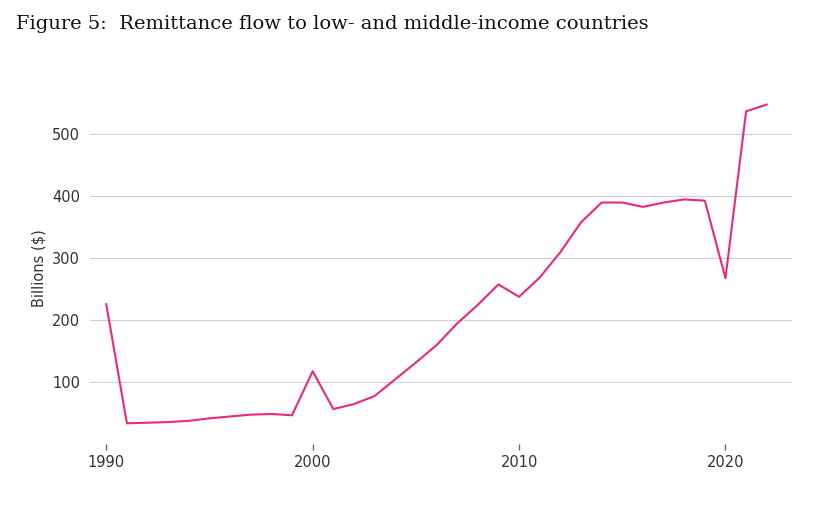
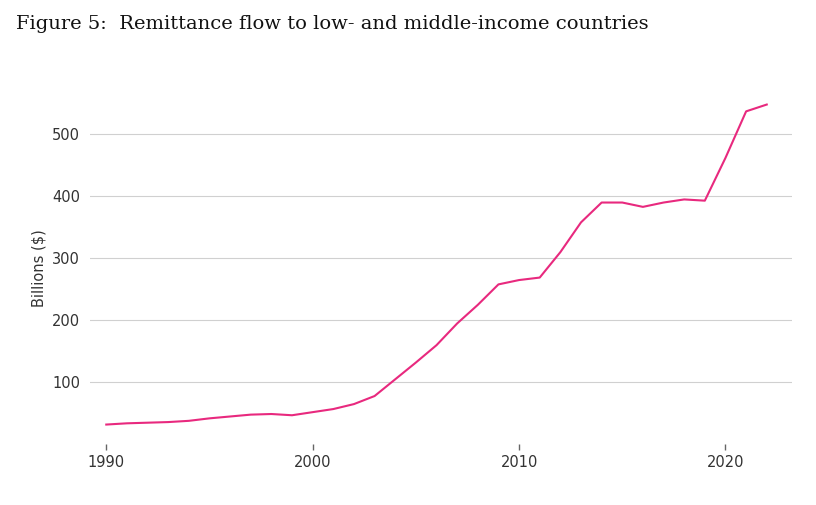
1990: 226 -> 32
2000: 118 -> 52
2010: 238 -> 265
2020: 268 -> 462
